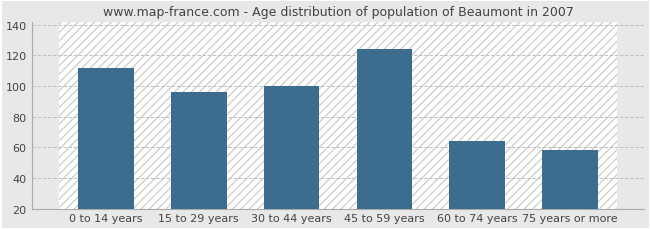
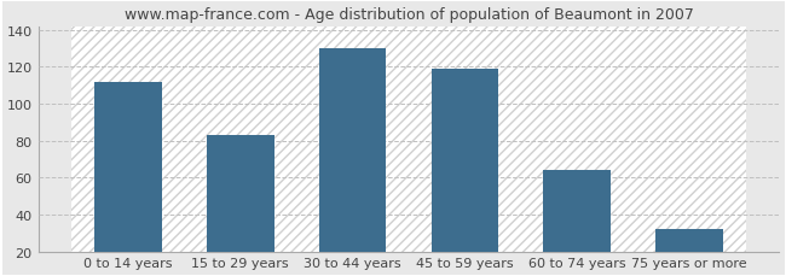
15 to 29 years: 96 -> 83
30 to 44 years: 100 -> 130
45 to 59 years: 124 -> 119
75 years or more: 58 -> 32
